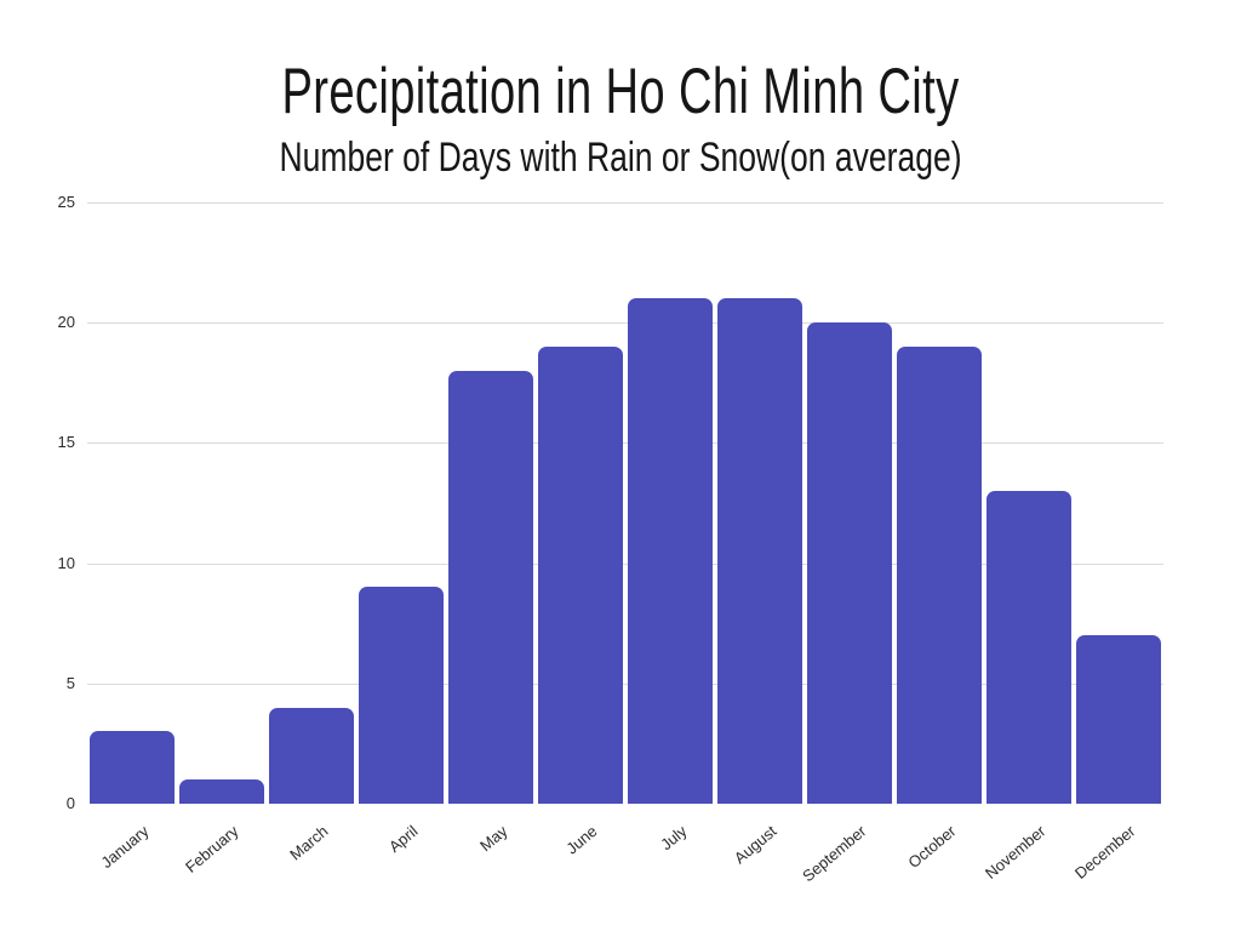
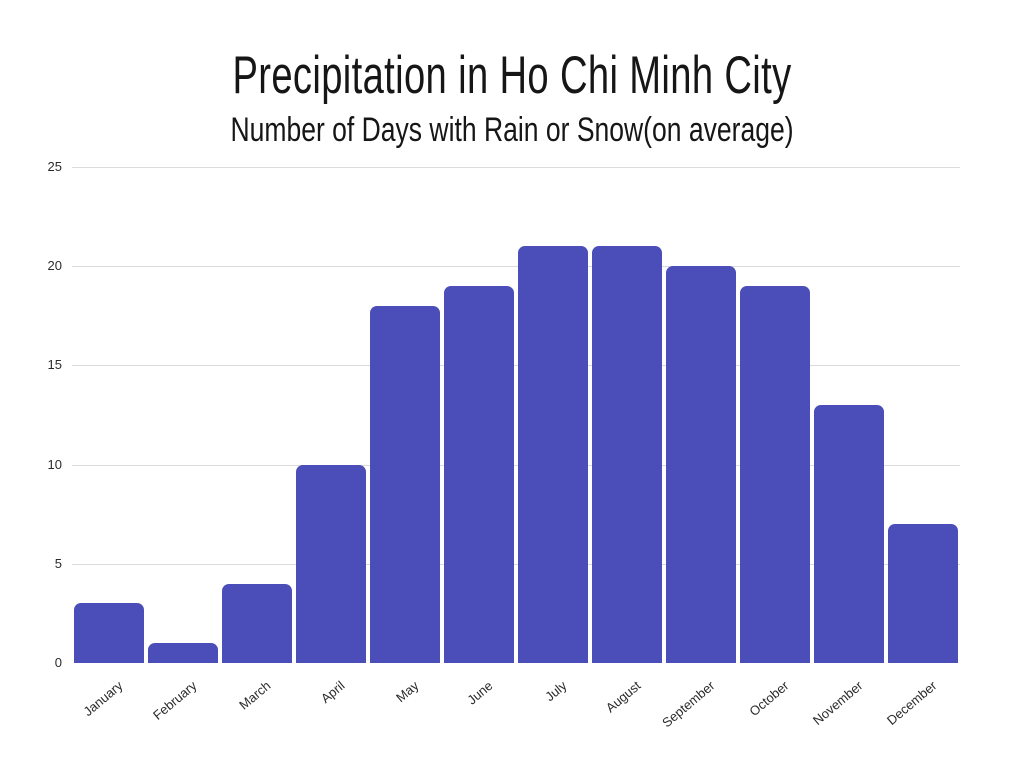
April: 9 -> 10
